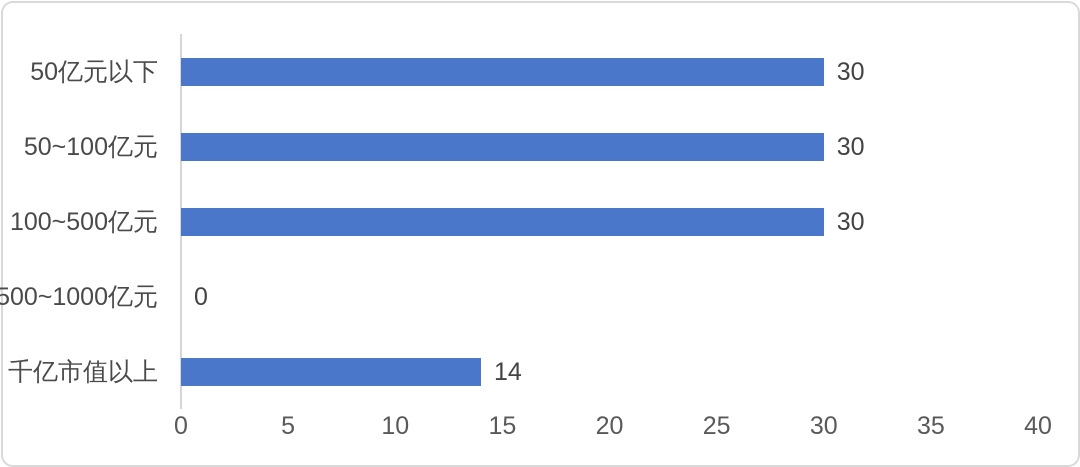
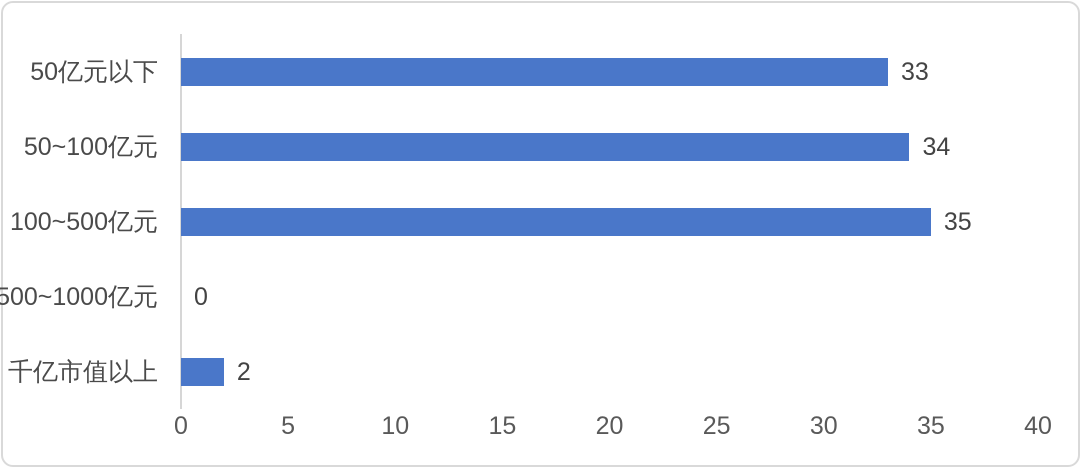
50亿元以下: 30 -> 33
50~100亿元: 30 -> 34
100~500亿元: 30 -> 35
千亿市值以上: 14 -> 2
